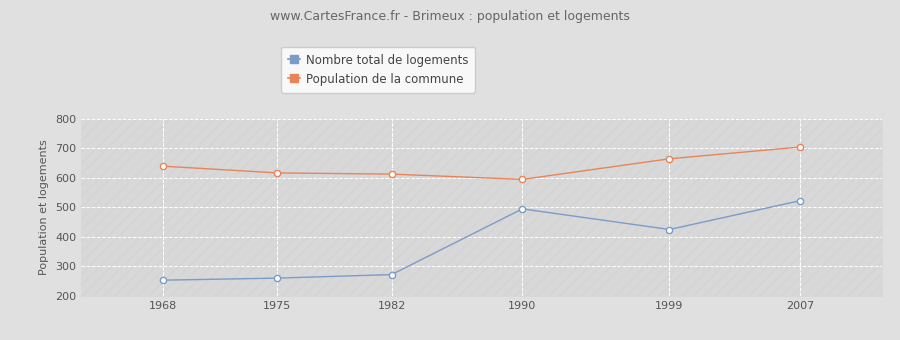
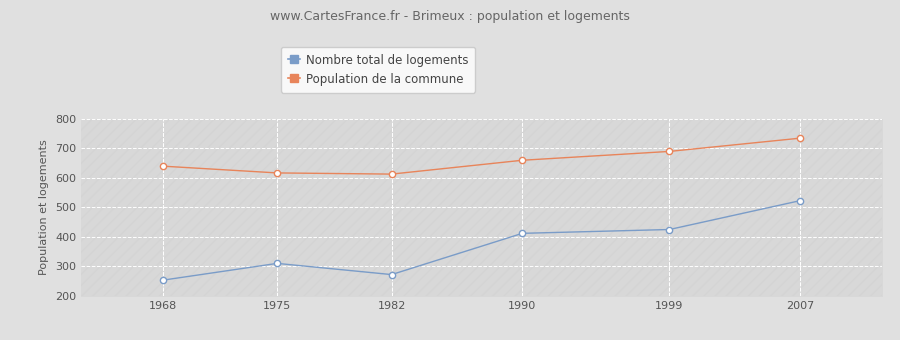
Nombre total de logements/1975: 260 -> 310
Nombre total de logements/1990: 495 -> 412
Population de la commune/1990: 595 -> 660
Population de la commune/1999: 665 -> 690
Population de la commune/2007: 705 -> 735
